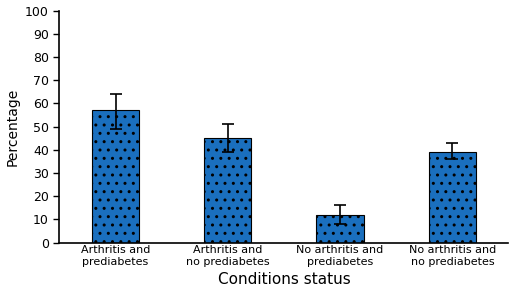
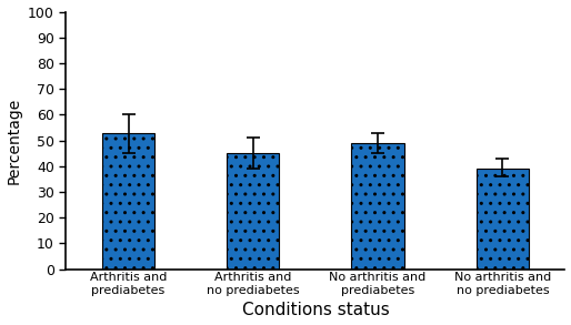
Arthritis and prediabetes: 57 -> 53
No arthritis and prediabetes: 12 -> 49
